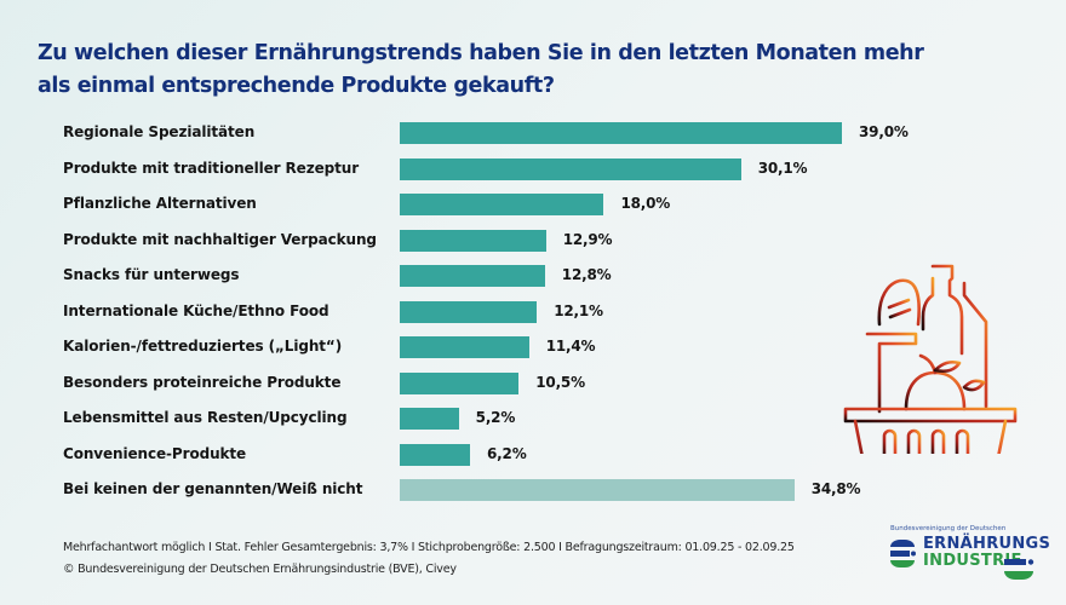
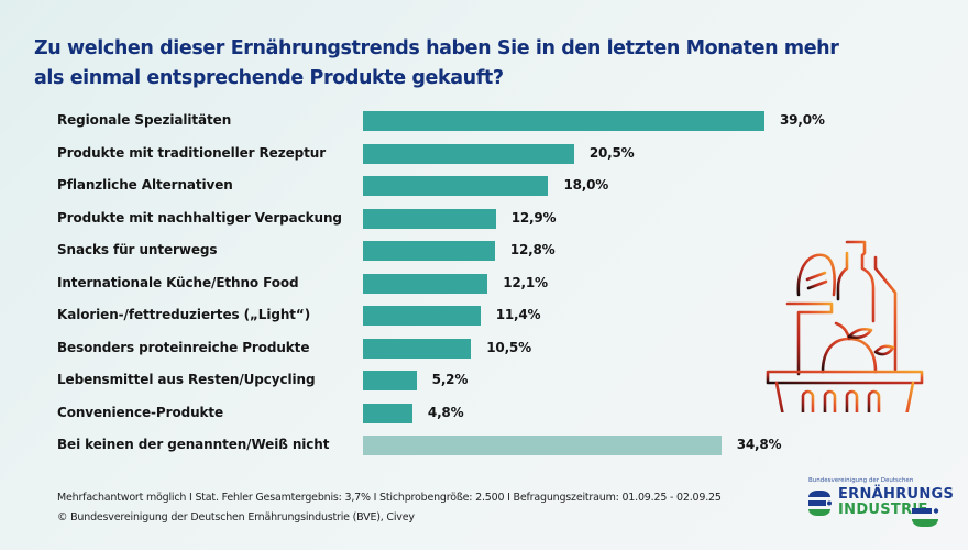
Produkte mit traditioneller Rezeptur: 30,1% -> 20,5%
Convenience-Produkte: 6,2% -> 4,8%
